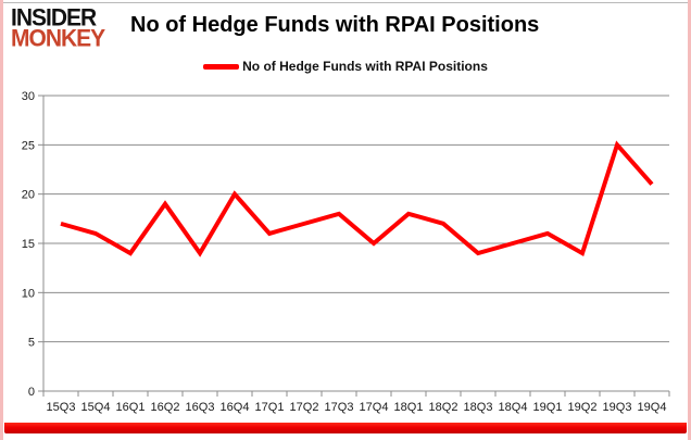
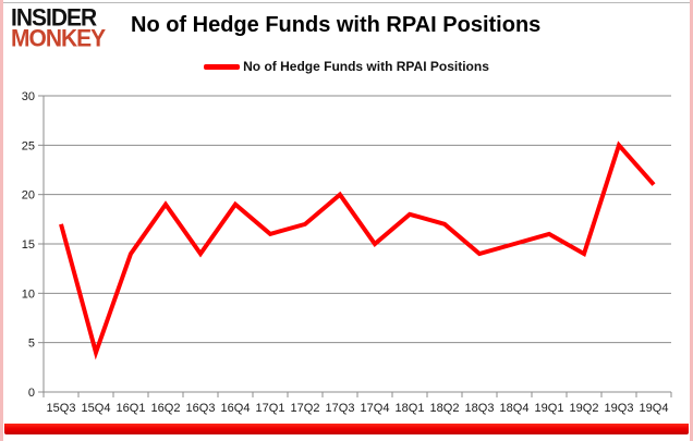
15Q4: 16 -> 4
16Q4: 20 -> 19
17Q3: 18 -> 20
